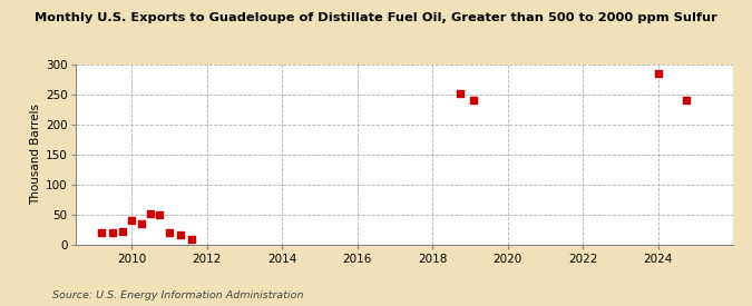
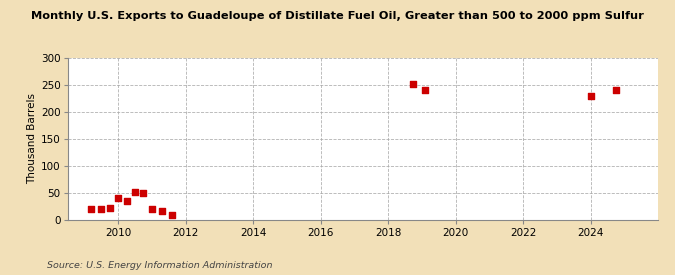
2024: 285 -> 230
